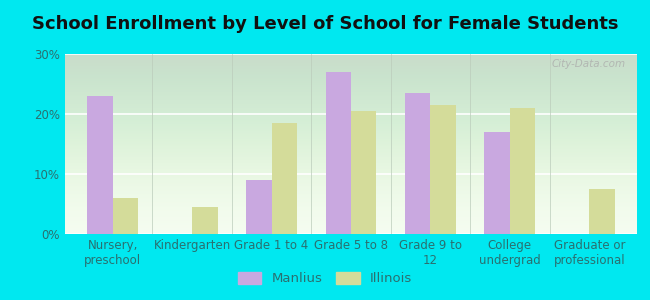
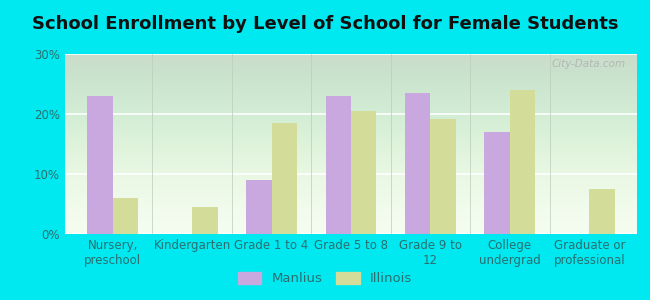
Manlius/Grade 5 to 8: 27.0% -> 23.0%
Illinois/Grade 9 to 12: 21.5% -> 19.2%
Illinois/College undergrad: 21.0% -> 24.0%
